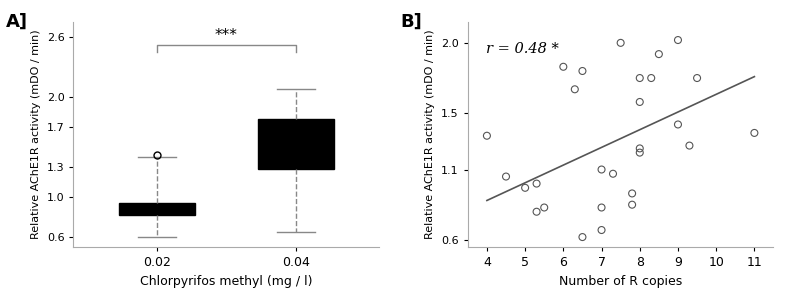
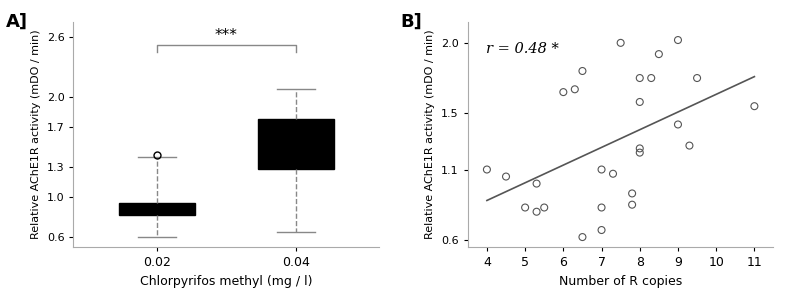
4: 1.34 -> 1.10
5: 0.97 -> 0.83
6: 1.83 -> 1.65
11: 1.36 -> 1.55
